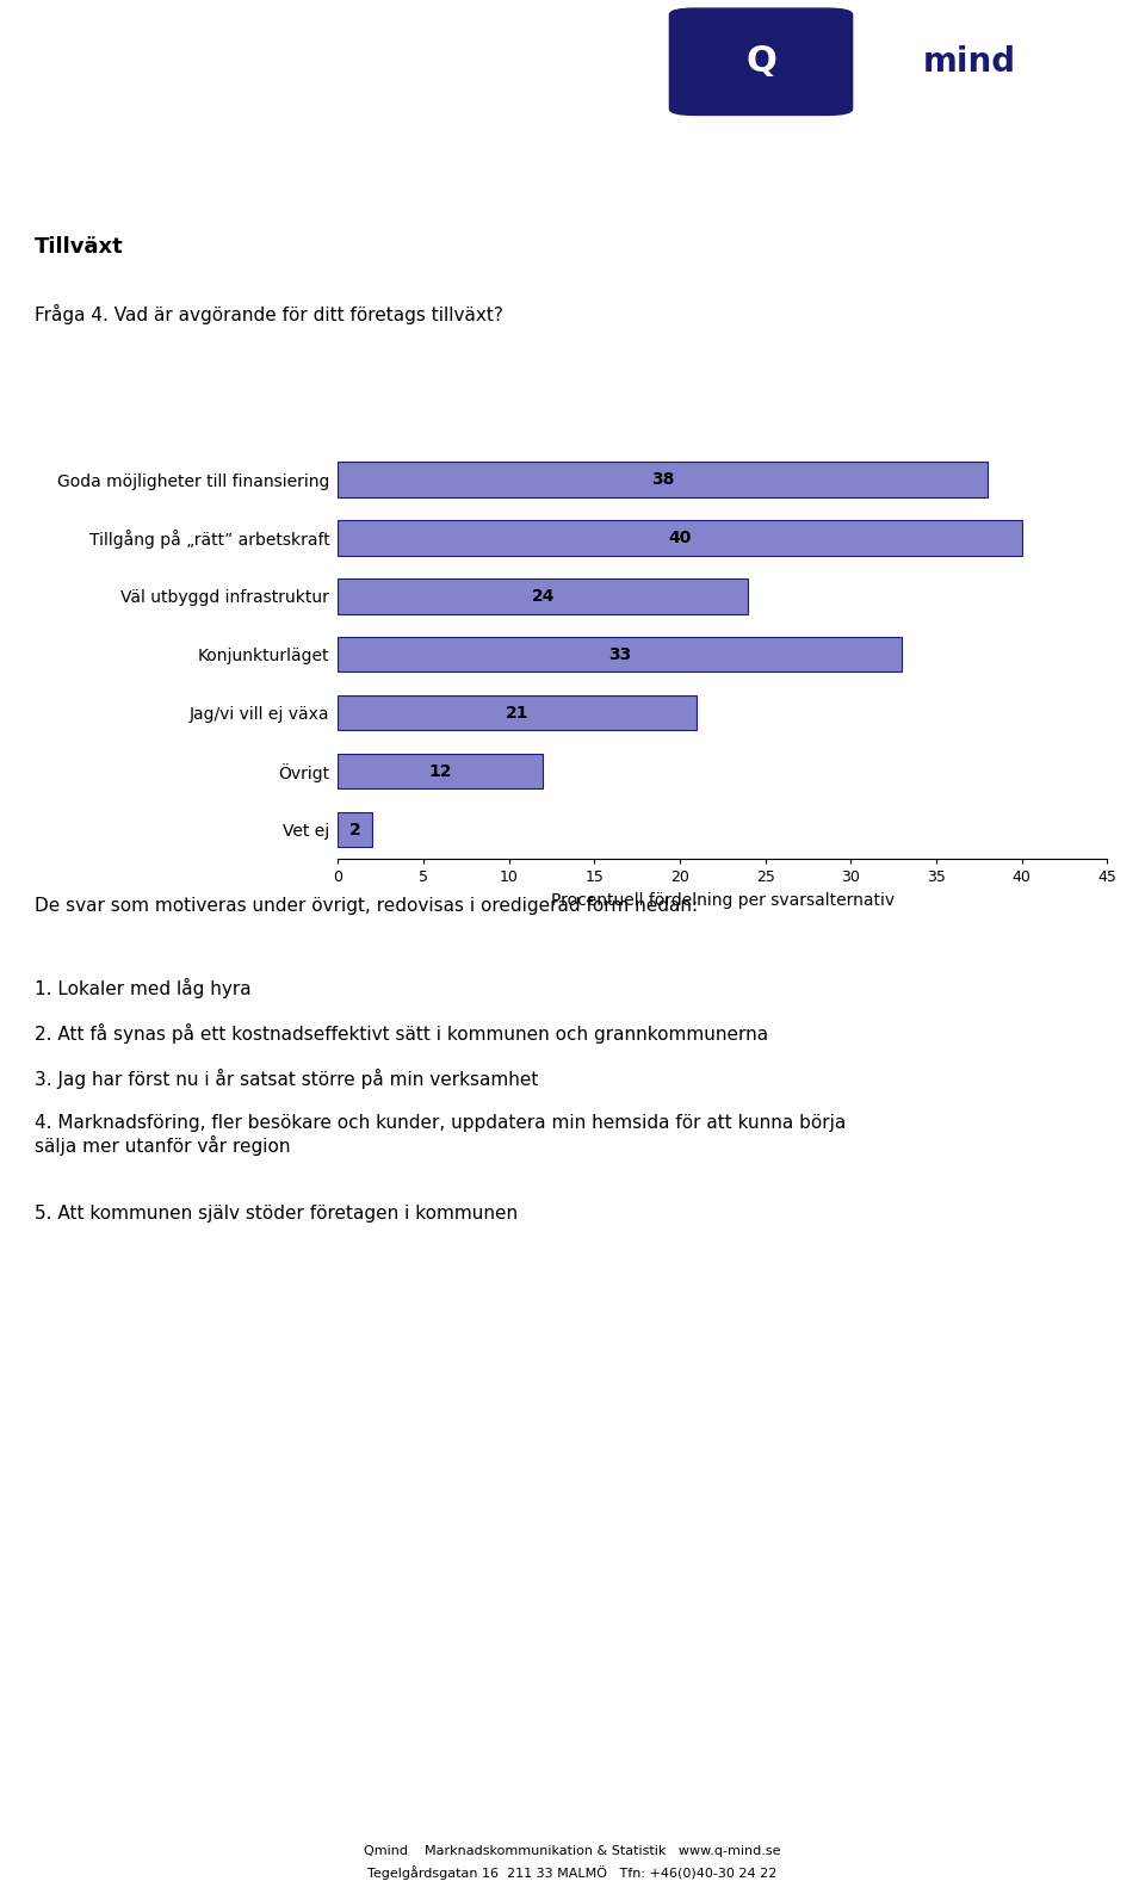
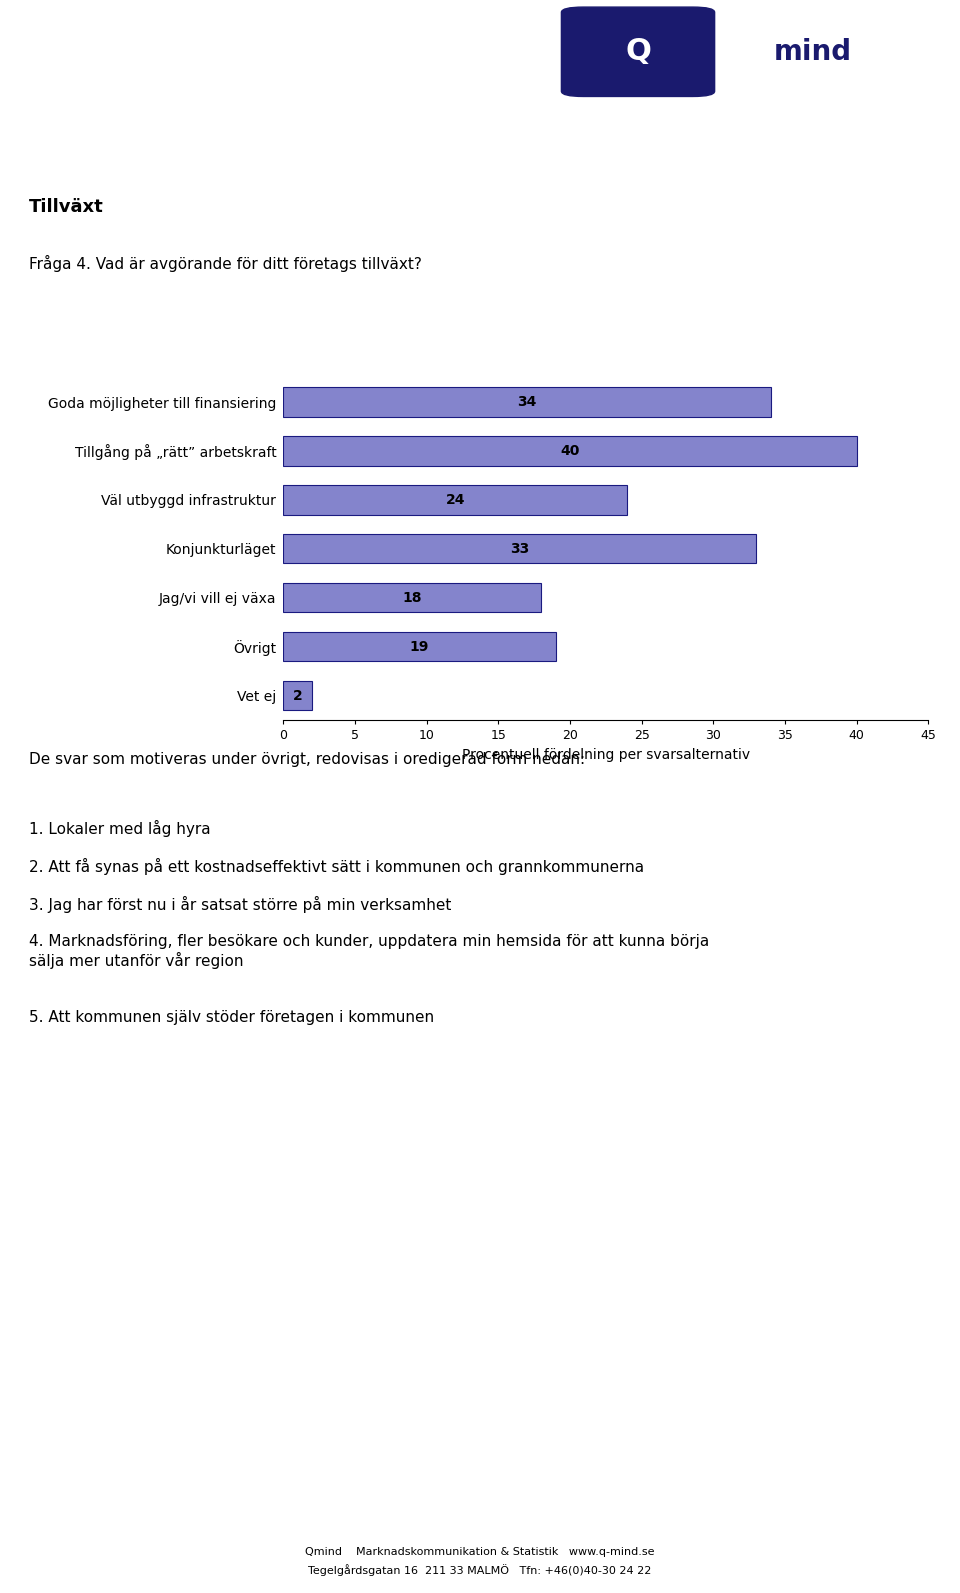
Goda möjligheter till finansiering: 38 -> 34
Jag/vi vill ej växa: 21 -> 18
Övrigt: 12 -> 19
